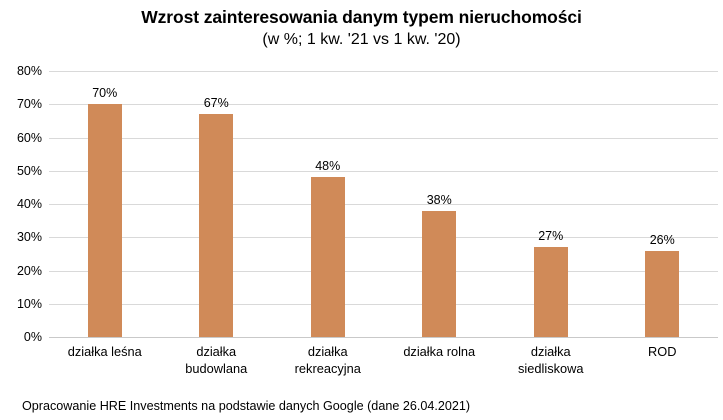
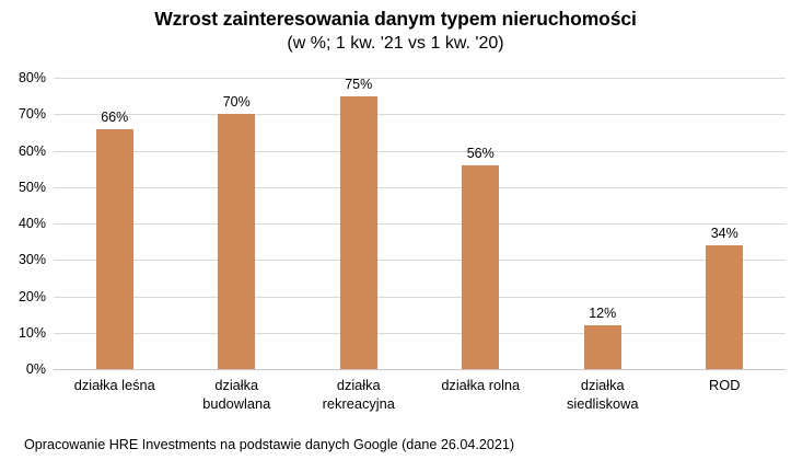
działka leśna: 70% -> 66%
działka budowlana: 67% -> 70%
działka rekreacyjna: 48% -> 75%
działka rolna: 38% -> 56%
działka siedliskowa: 27% -> 12%
ROD: 26% -> 34%
